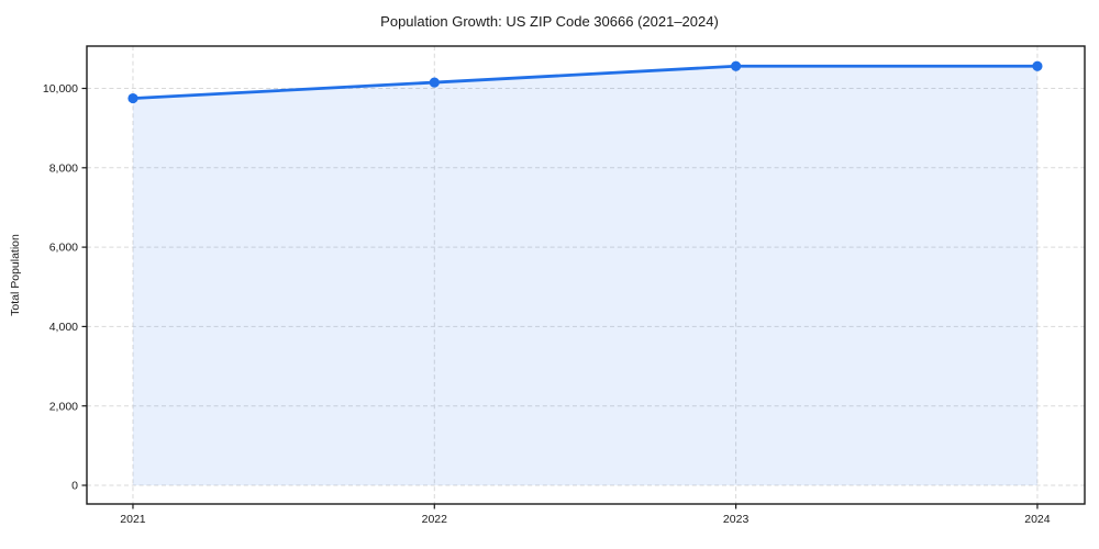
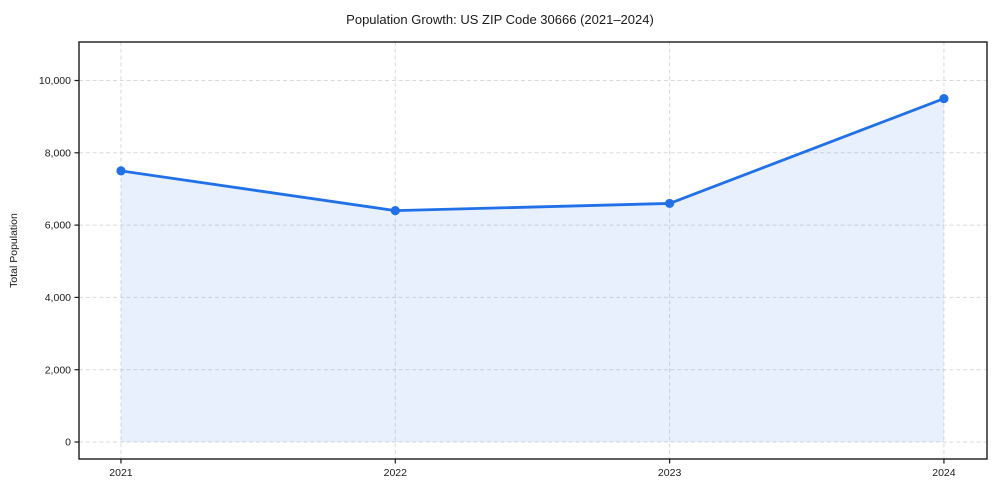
2021: 9800 -> 7500
2022: 10200 -> 6400
2023: 10600 -> 6600
2024: 10600 -> 9500
